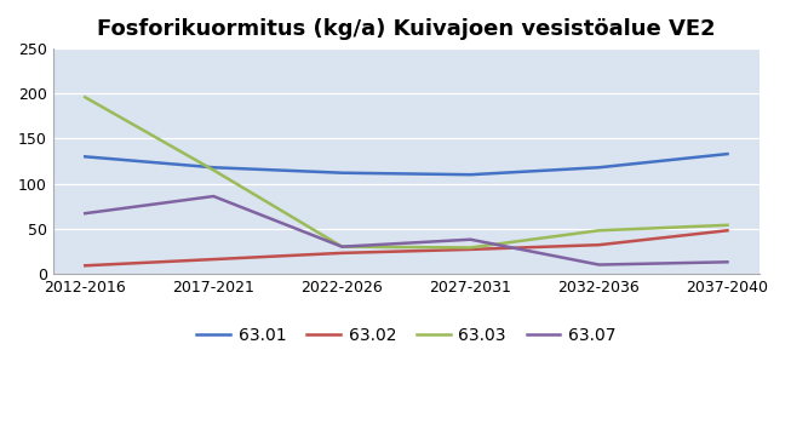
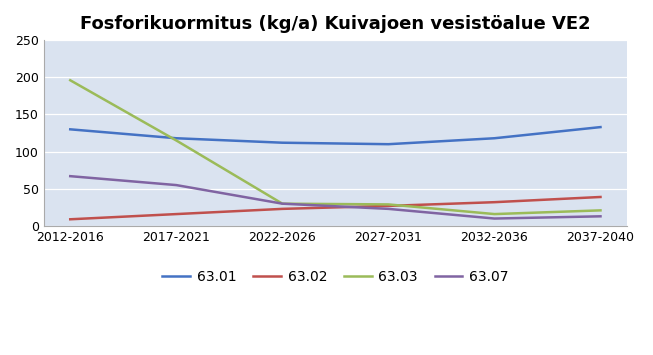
63.07/2017-2021: 86 -> 55
63.07/2027-2031: 38 -> 23
63.03/2032-2036: 48 -> 16
63.02/2037-2040: 48 -> 39
63.03/2037-2040: 54 -> 21
